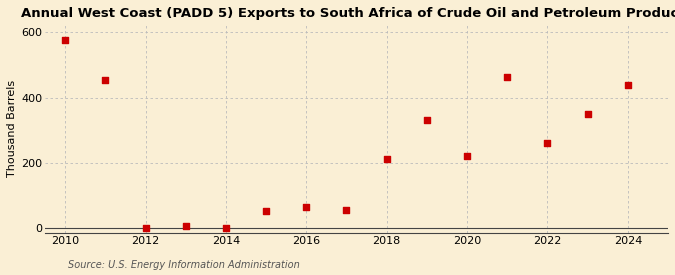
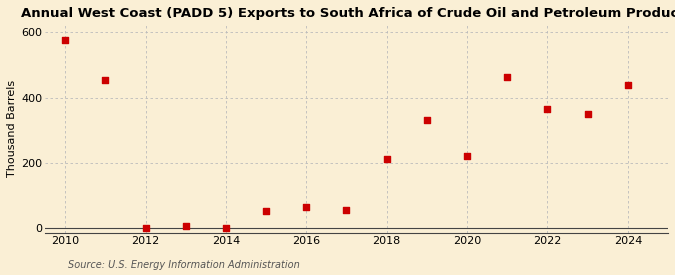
2022: 260 -> 365
